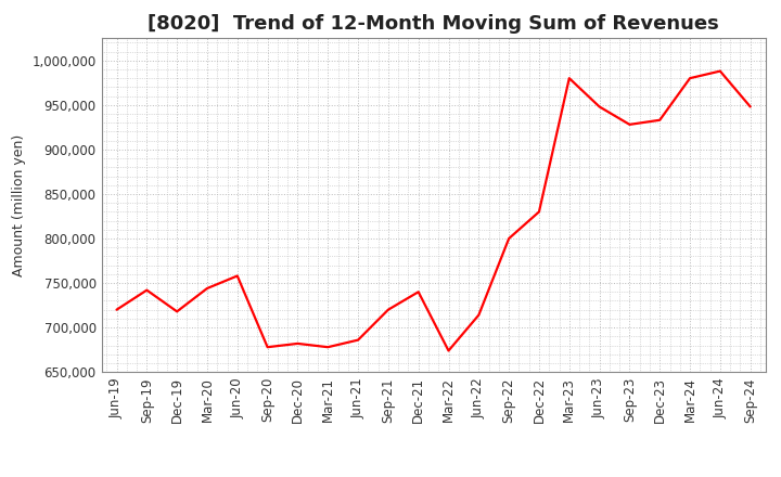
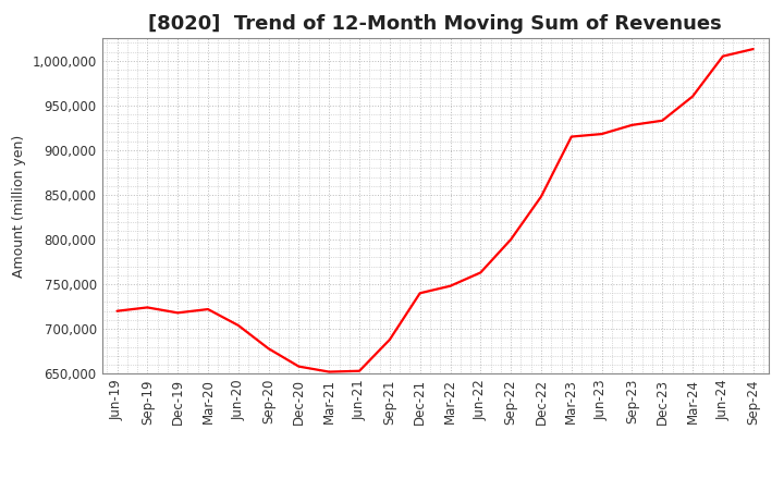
Sep-19: 742,000 -> 724,000
Mar-20: 744,000 -> 722,000
Jun-20: 758,000 -> 704,000
Dec-20: 682,000 -> 658,000
Mar-21: 678,000 -> 652,000
Jun-21: 686,000 -> 653,000
Sep-21: 720,000 -> 688,000
Mar-22: 674,000 -> 748,000
Jun-22: 714,000 -> 763,000
Dec-22: 830,000 -> 848,000
Mar-23: 980,000 -> 915,000
Jun-23: 948,000 -> 918,000
Mar-24: 980,000 -> 960,000
Jun-24: 988,000 -> 1,005,000
Sep-24: 948,000 -> 1,013,000
